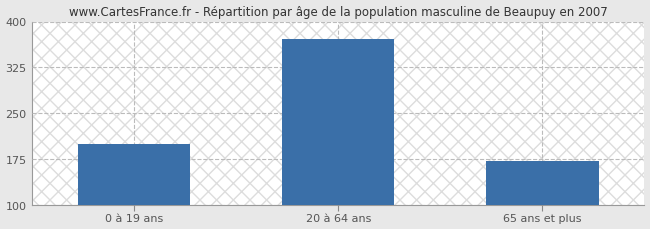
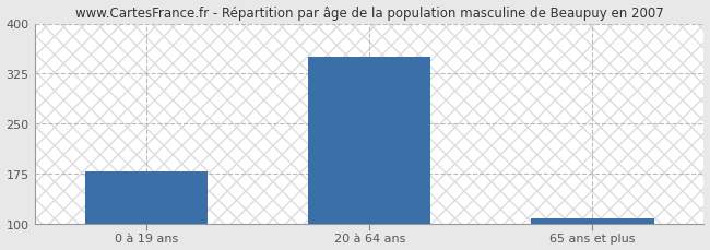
0 à 19 ans: 200 -> 178
20 à 64 ans: 372 -> 350
65 ans et plus: 172 -> 108
